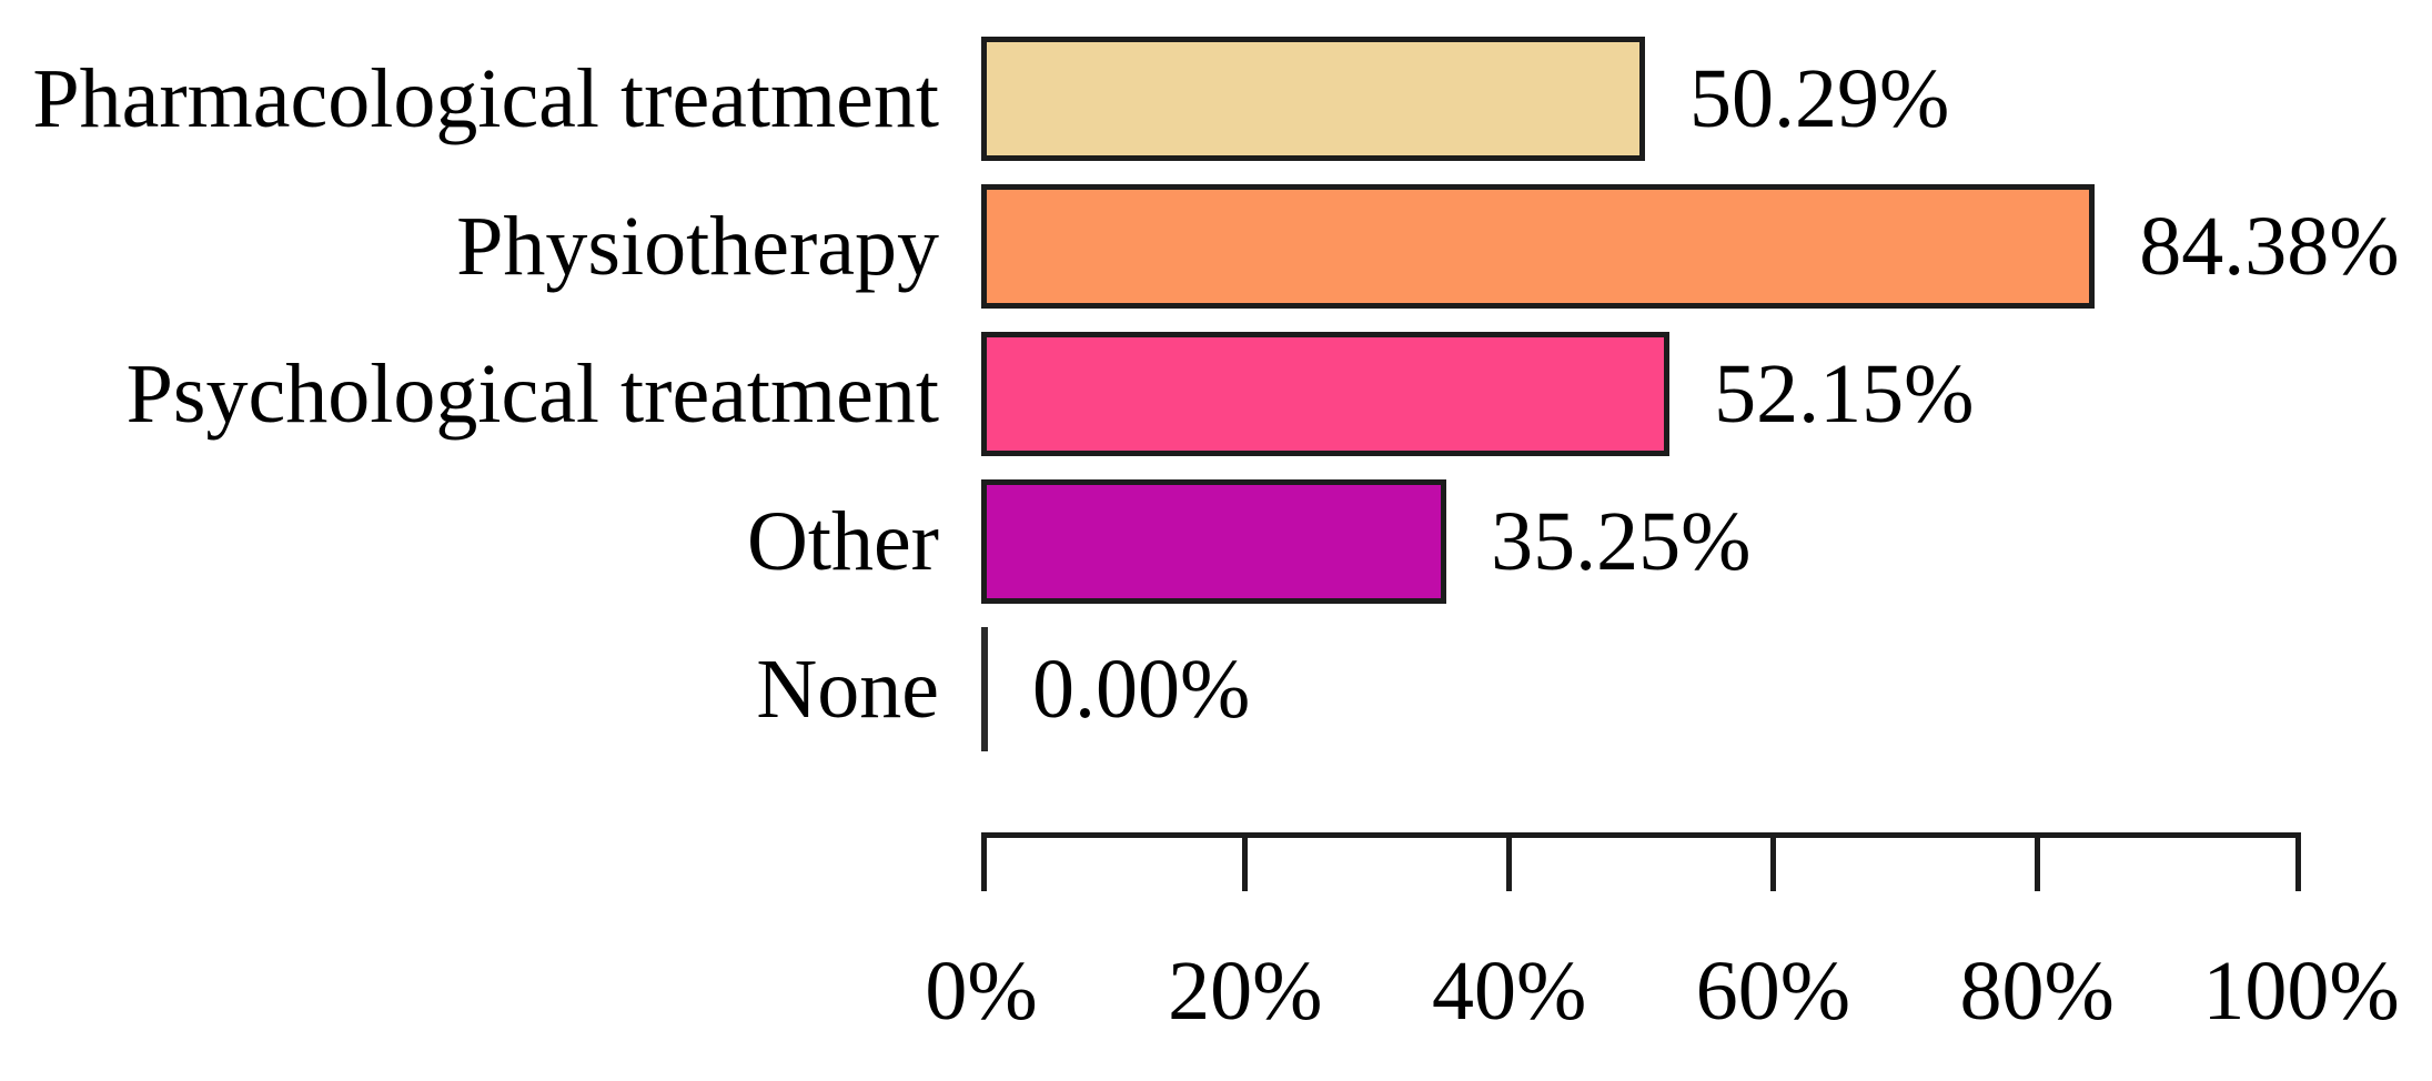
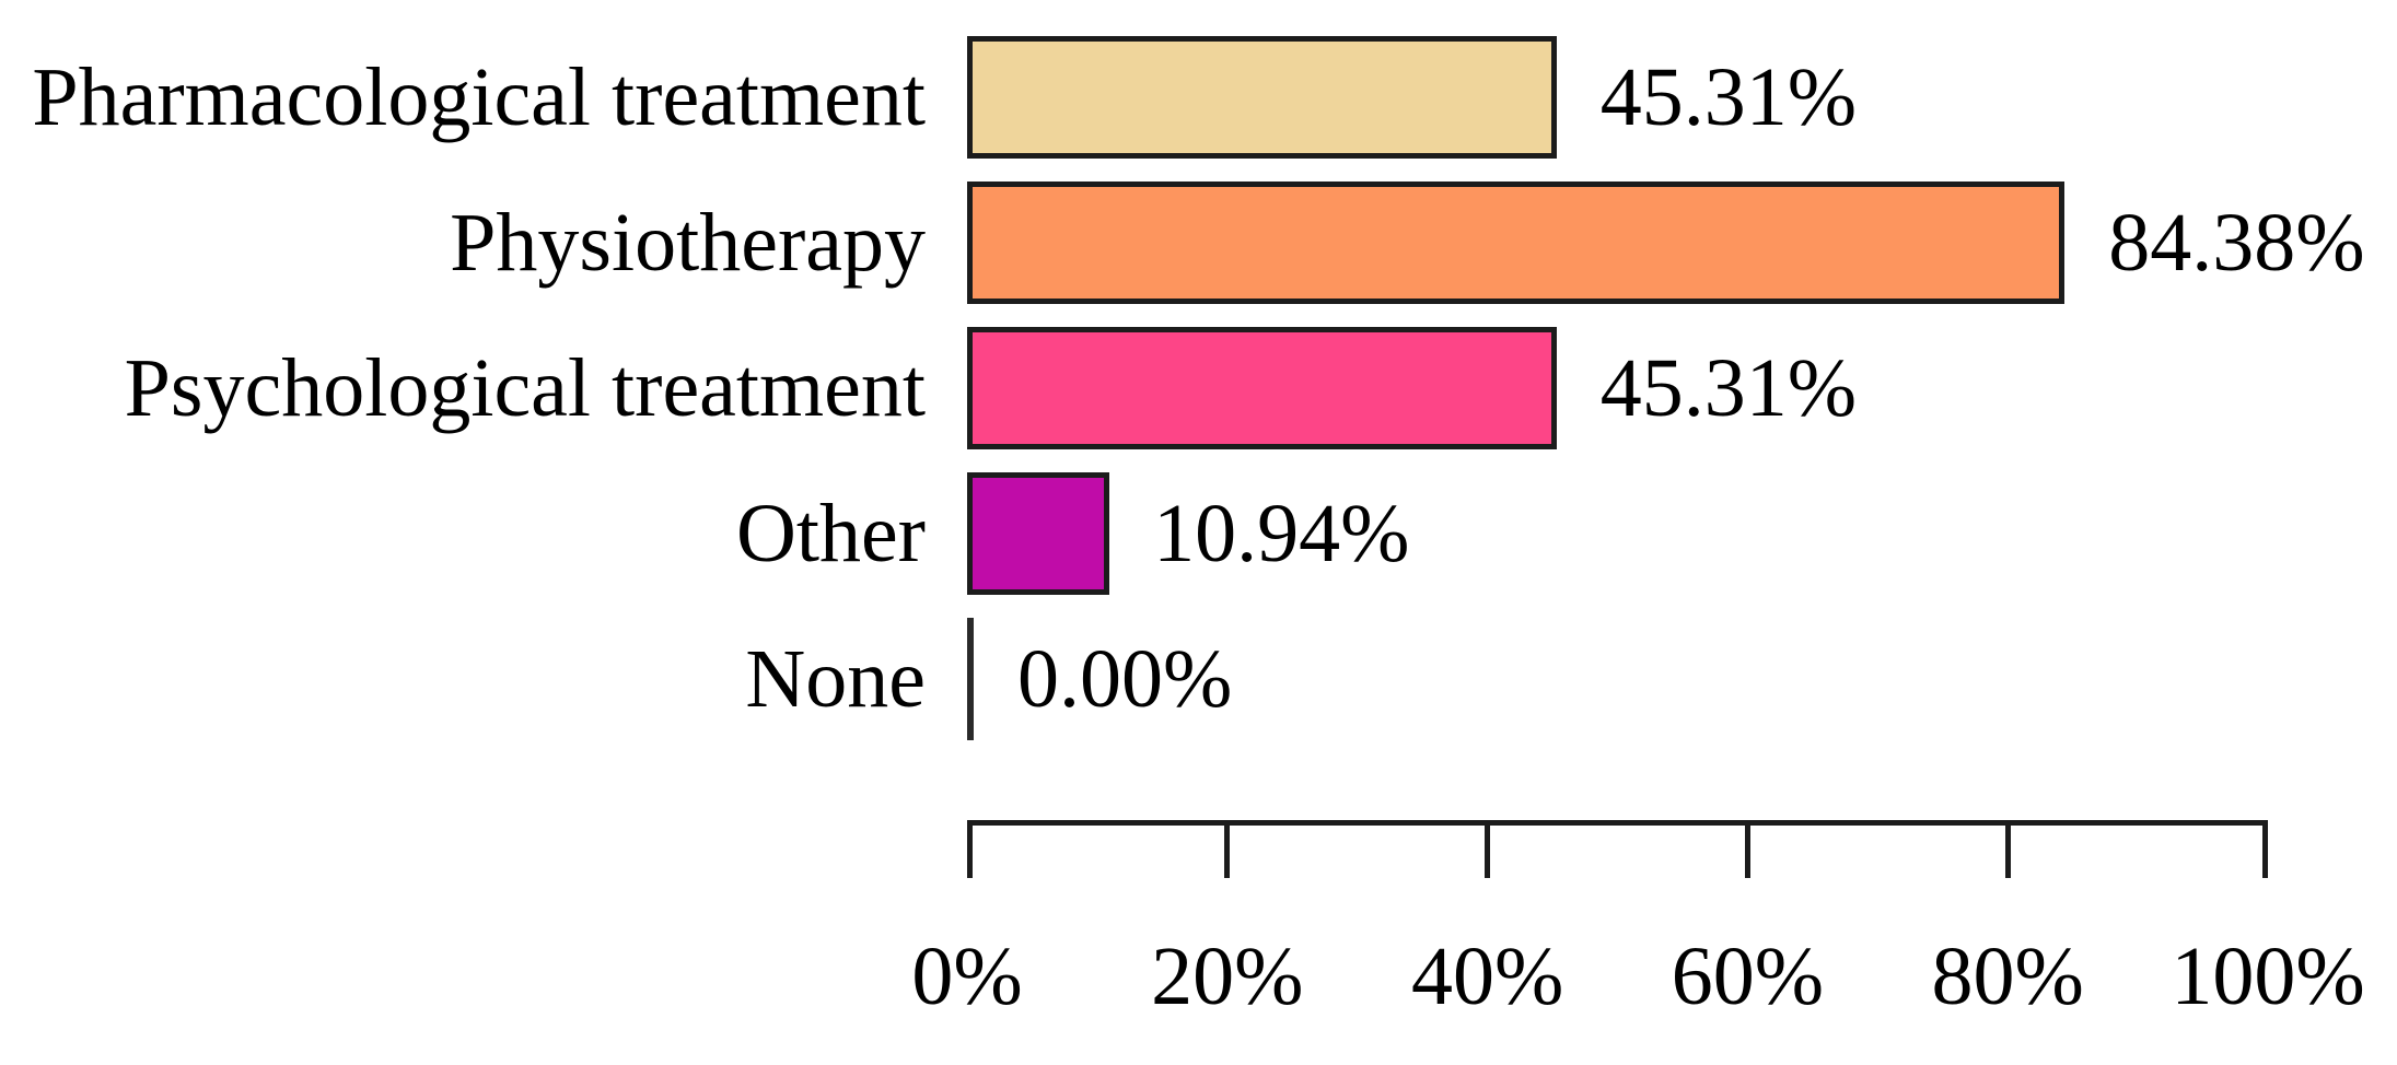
Pharmacological treatment: 50.29% -> 45.31%
Psychological treatment: 52.15% -> 45.31%
Other: 35.25% -> 10.94%
